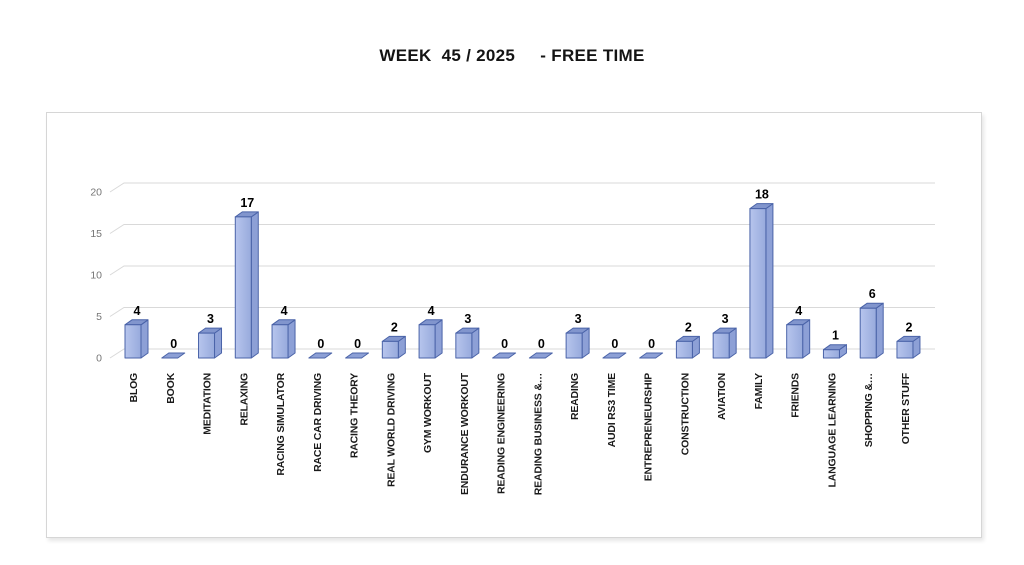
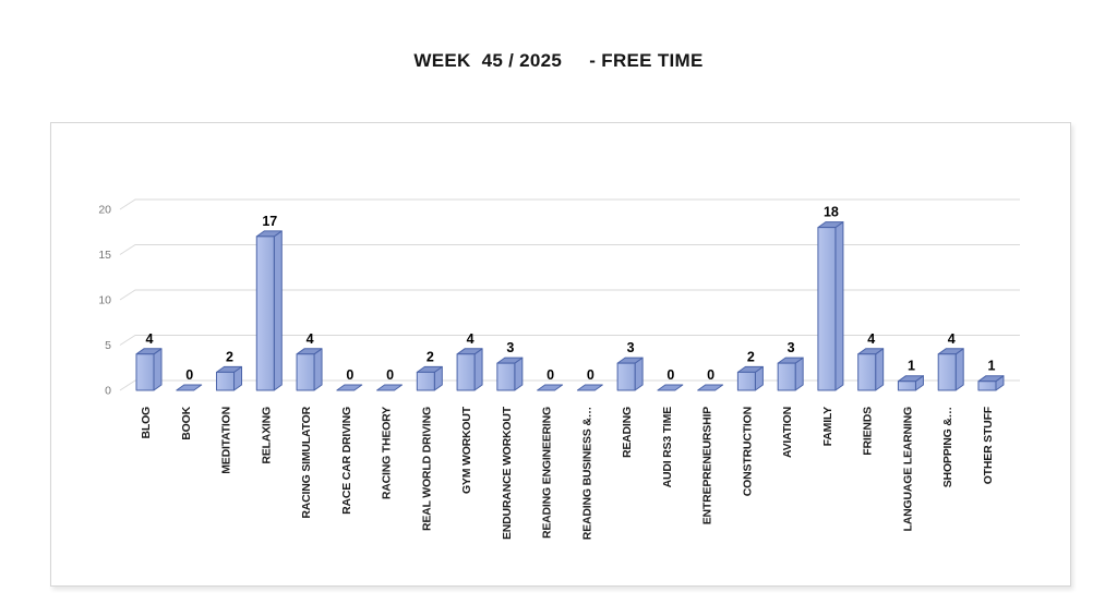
MEDITATION: 3 -> 2
SHOPPING &…: 6 -> 4
OTHER STUFF: 2 -> 1
